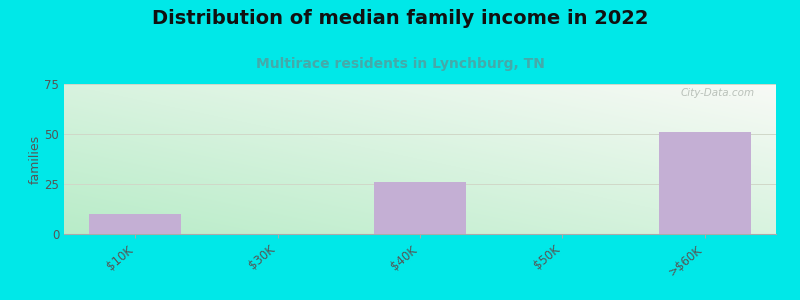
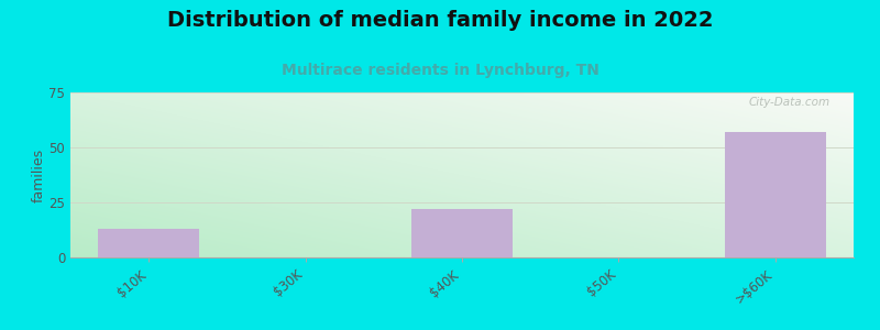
$10K: 10 -> 13
$40K: 26 -> 22
>$60K: 51 -> 57
